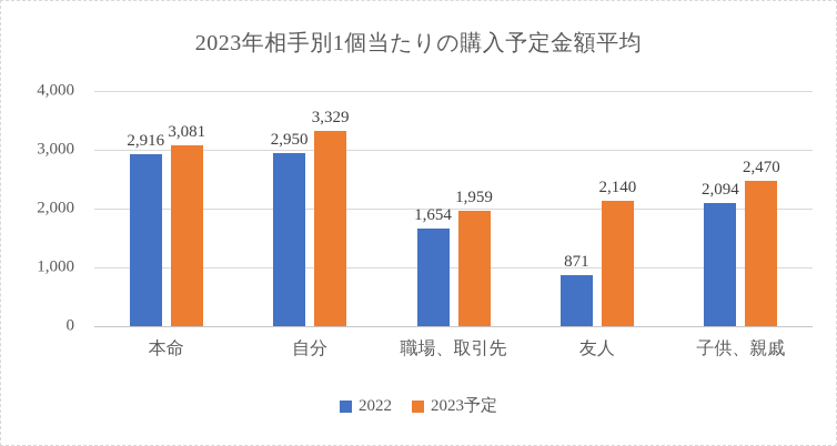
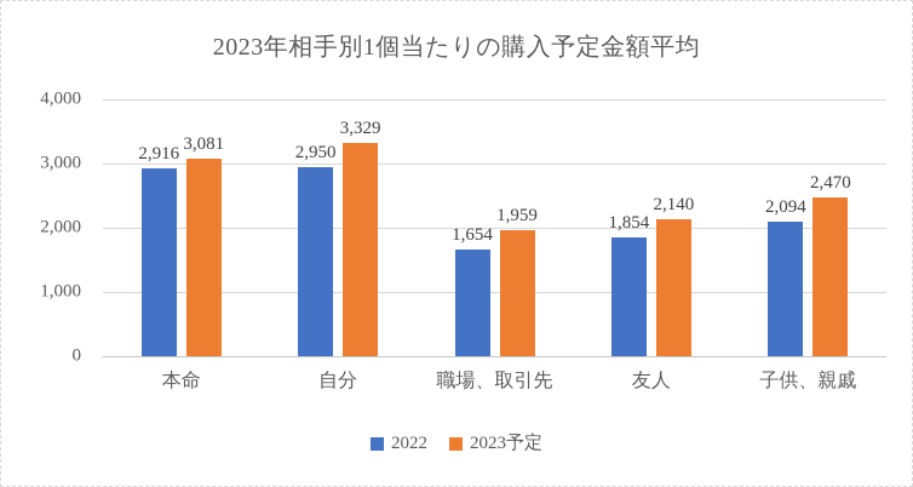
2022/友人: 871 -> 1,854
